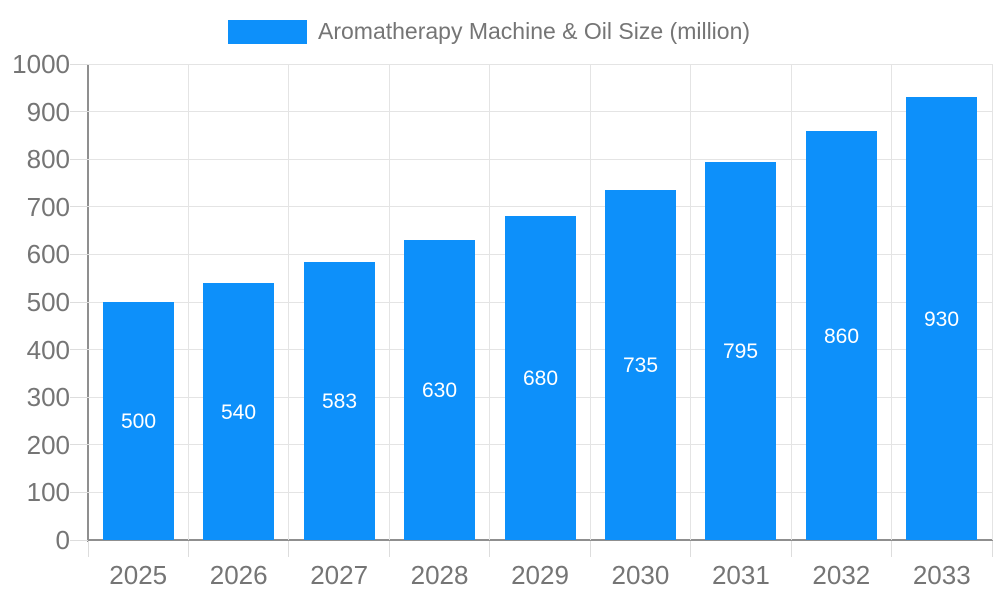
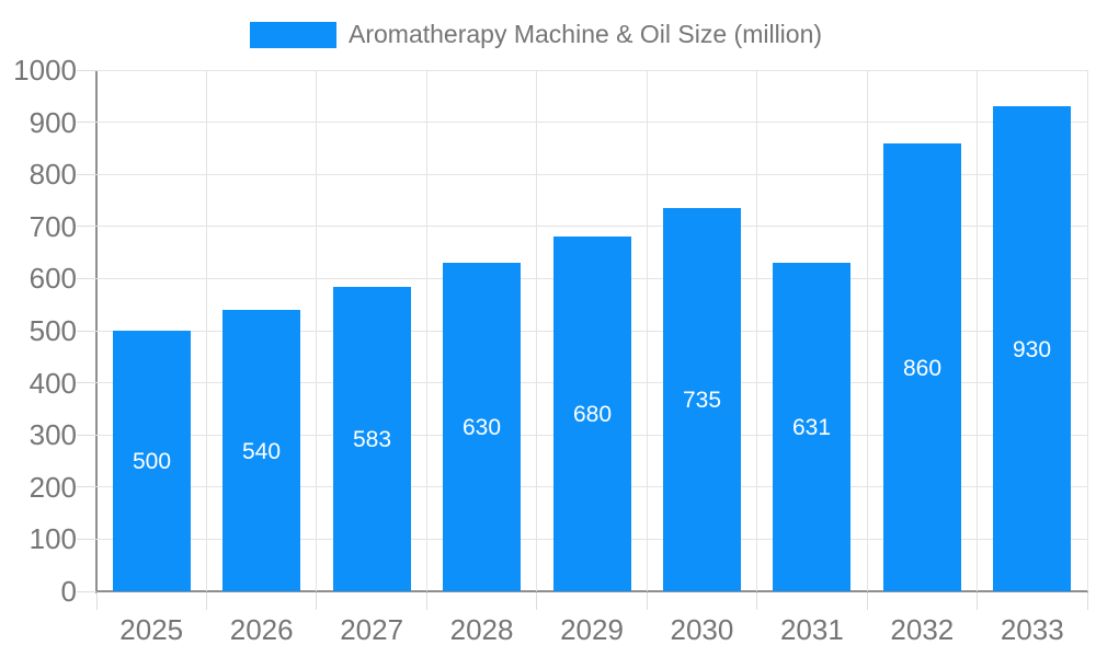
2031: 795 -> 631
